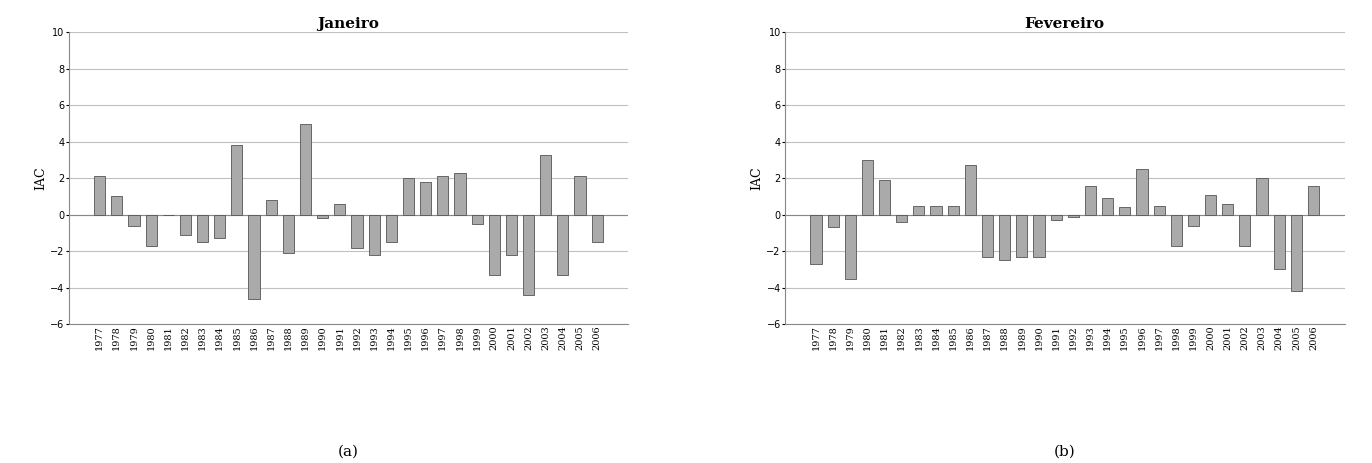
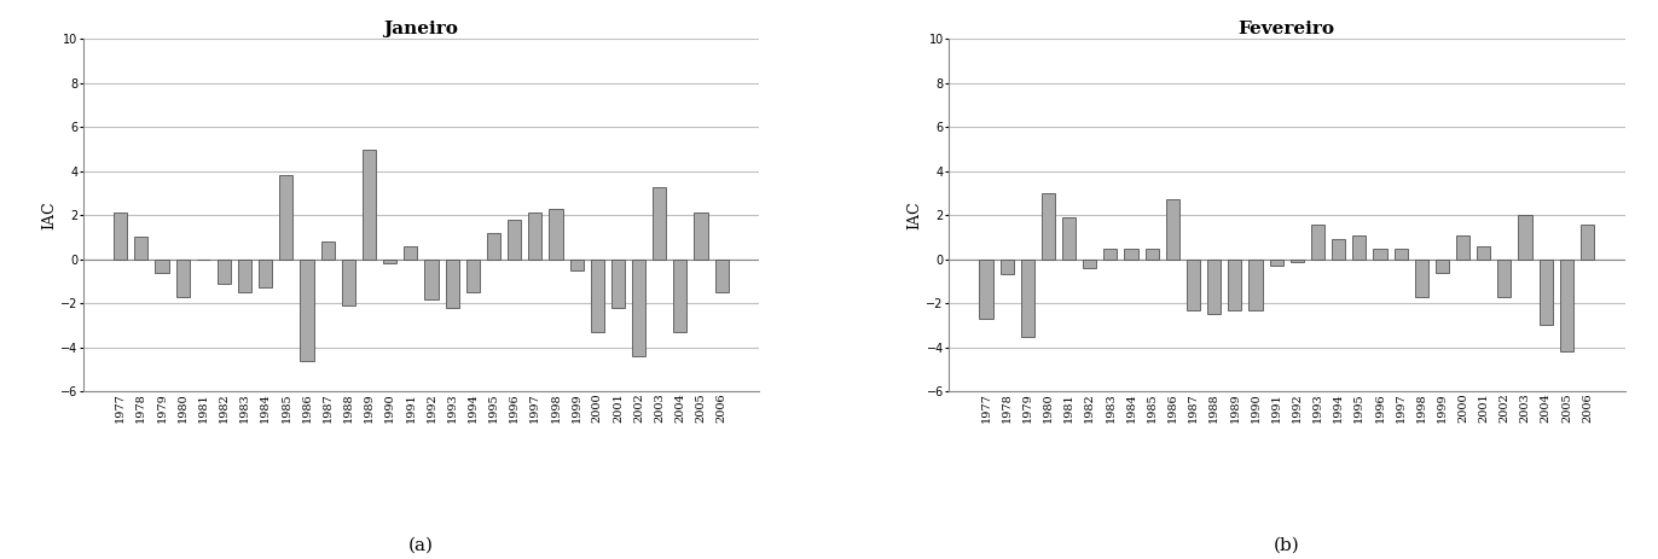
Janeiro/1995: 2.0 -> 1.2
Fevereiro/1995: 0.4 -> 1.1
Fevereiro/1996: 2.5 -> 0.5
